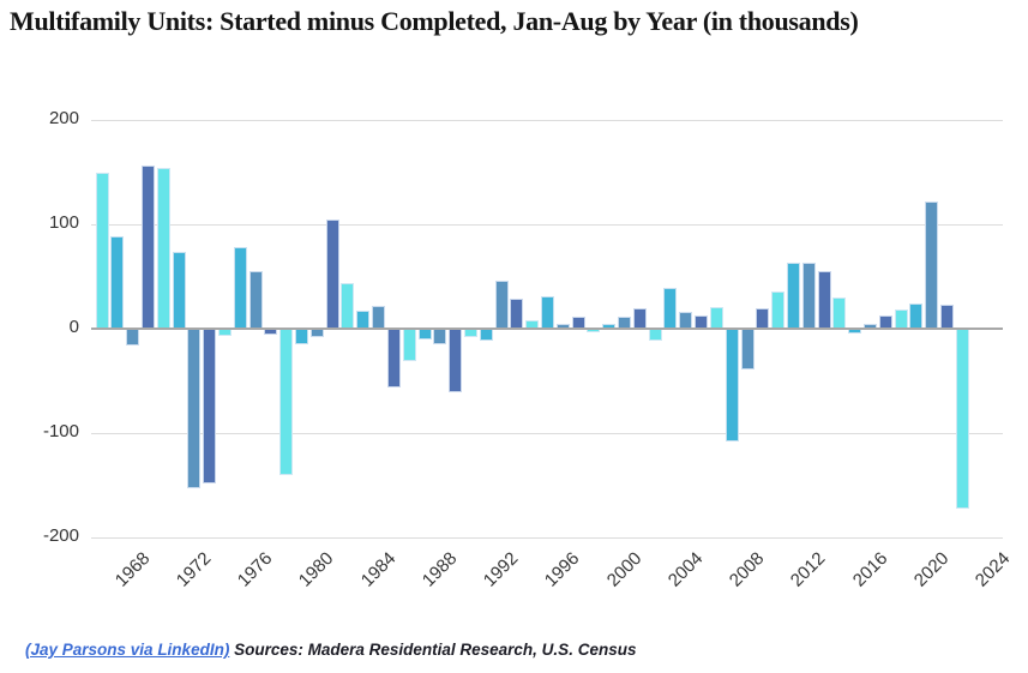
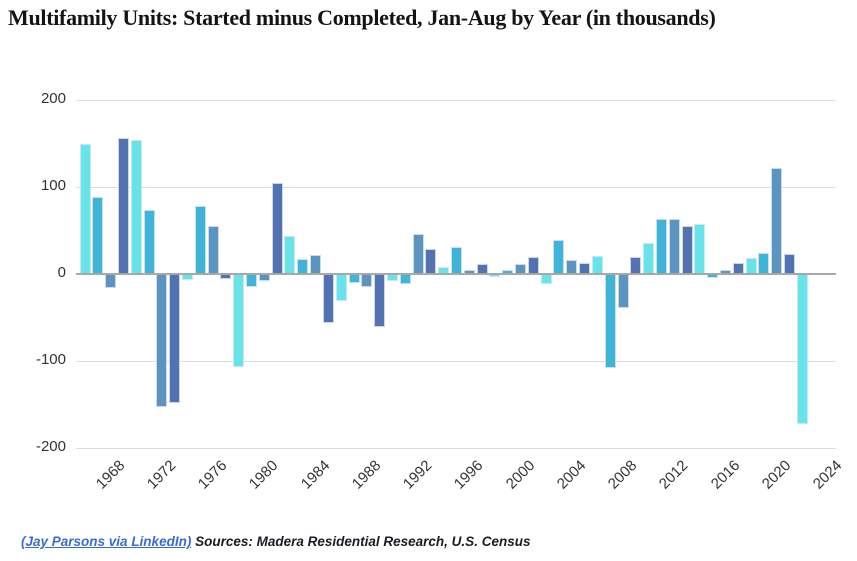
1980: -140 -> -110
2016: 30 -> 60
